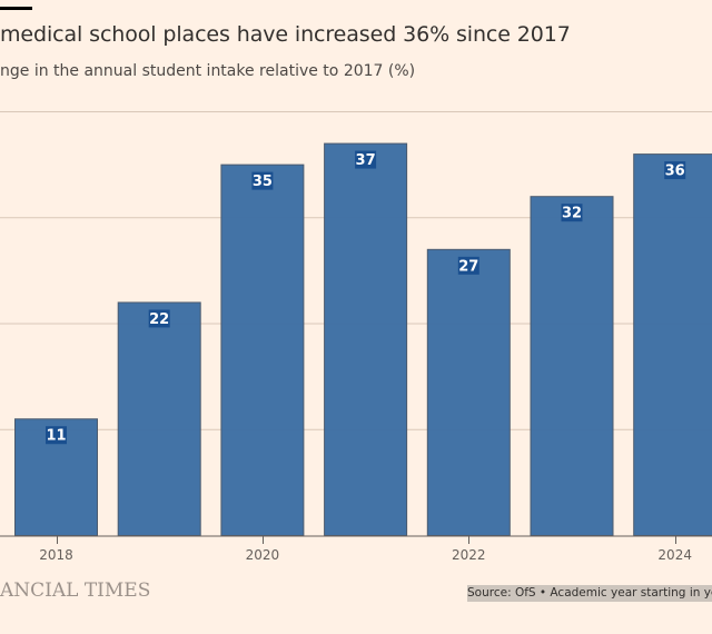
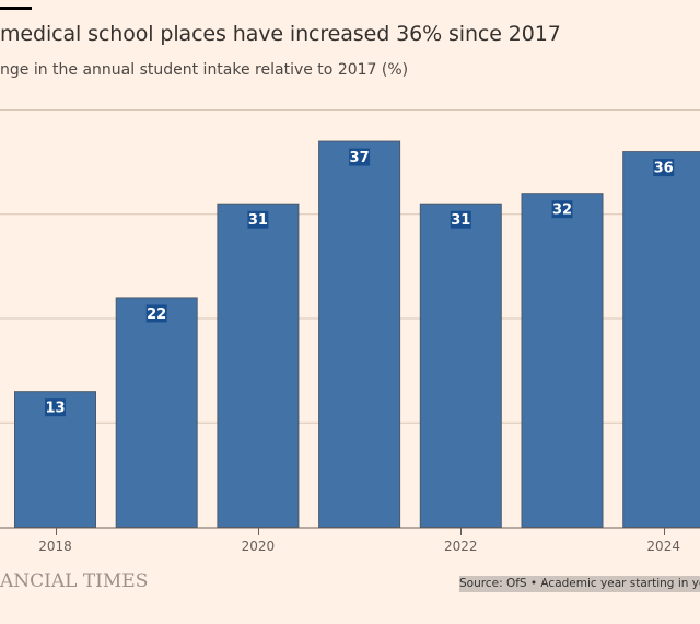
2018: 11 -> 13
2020: 35 -> 31
2022: 27 -> 31
